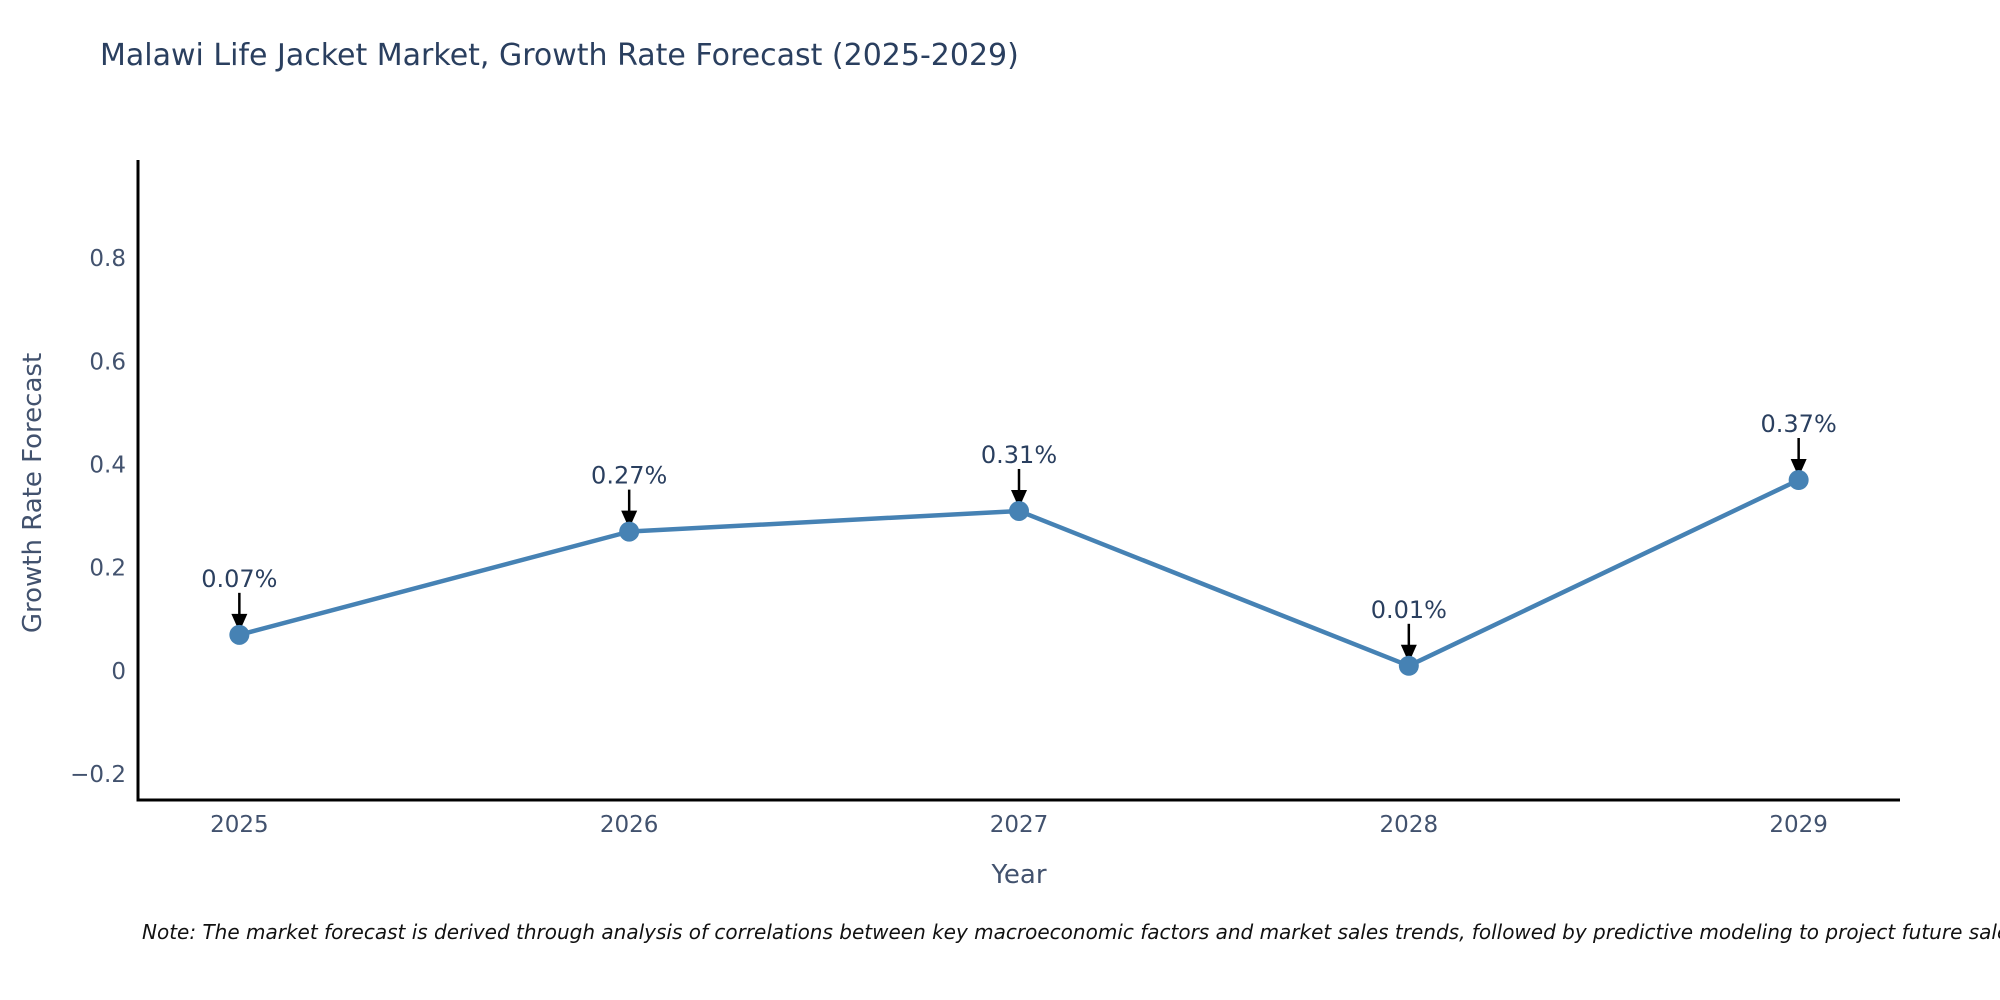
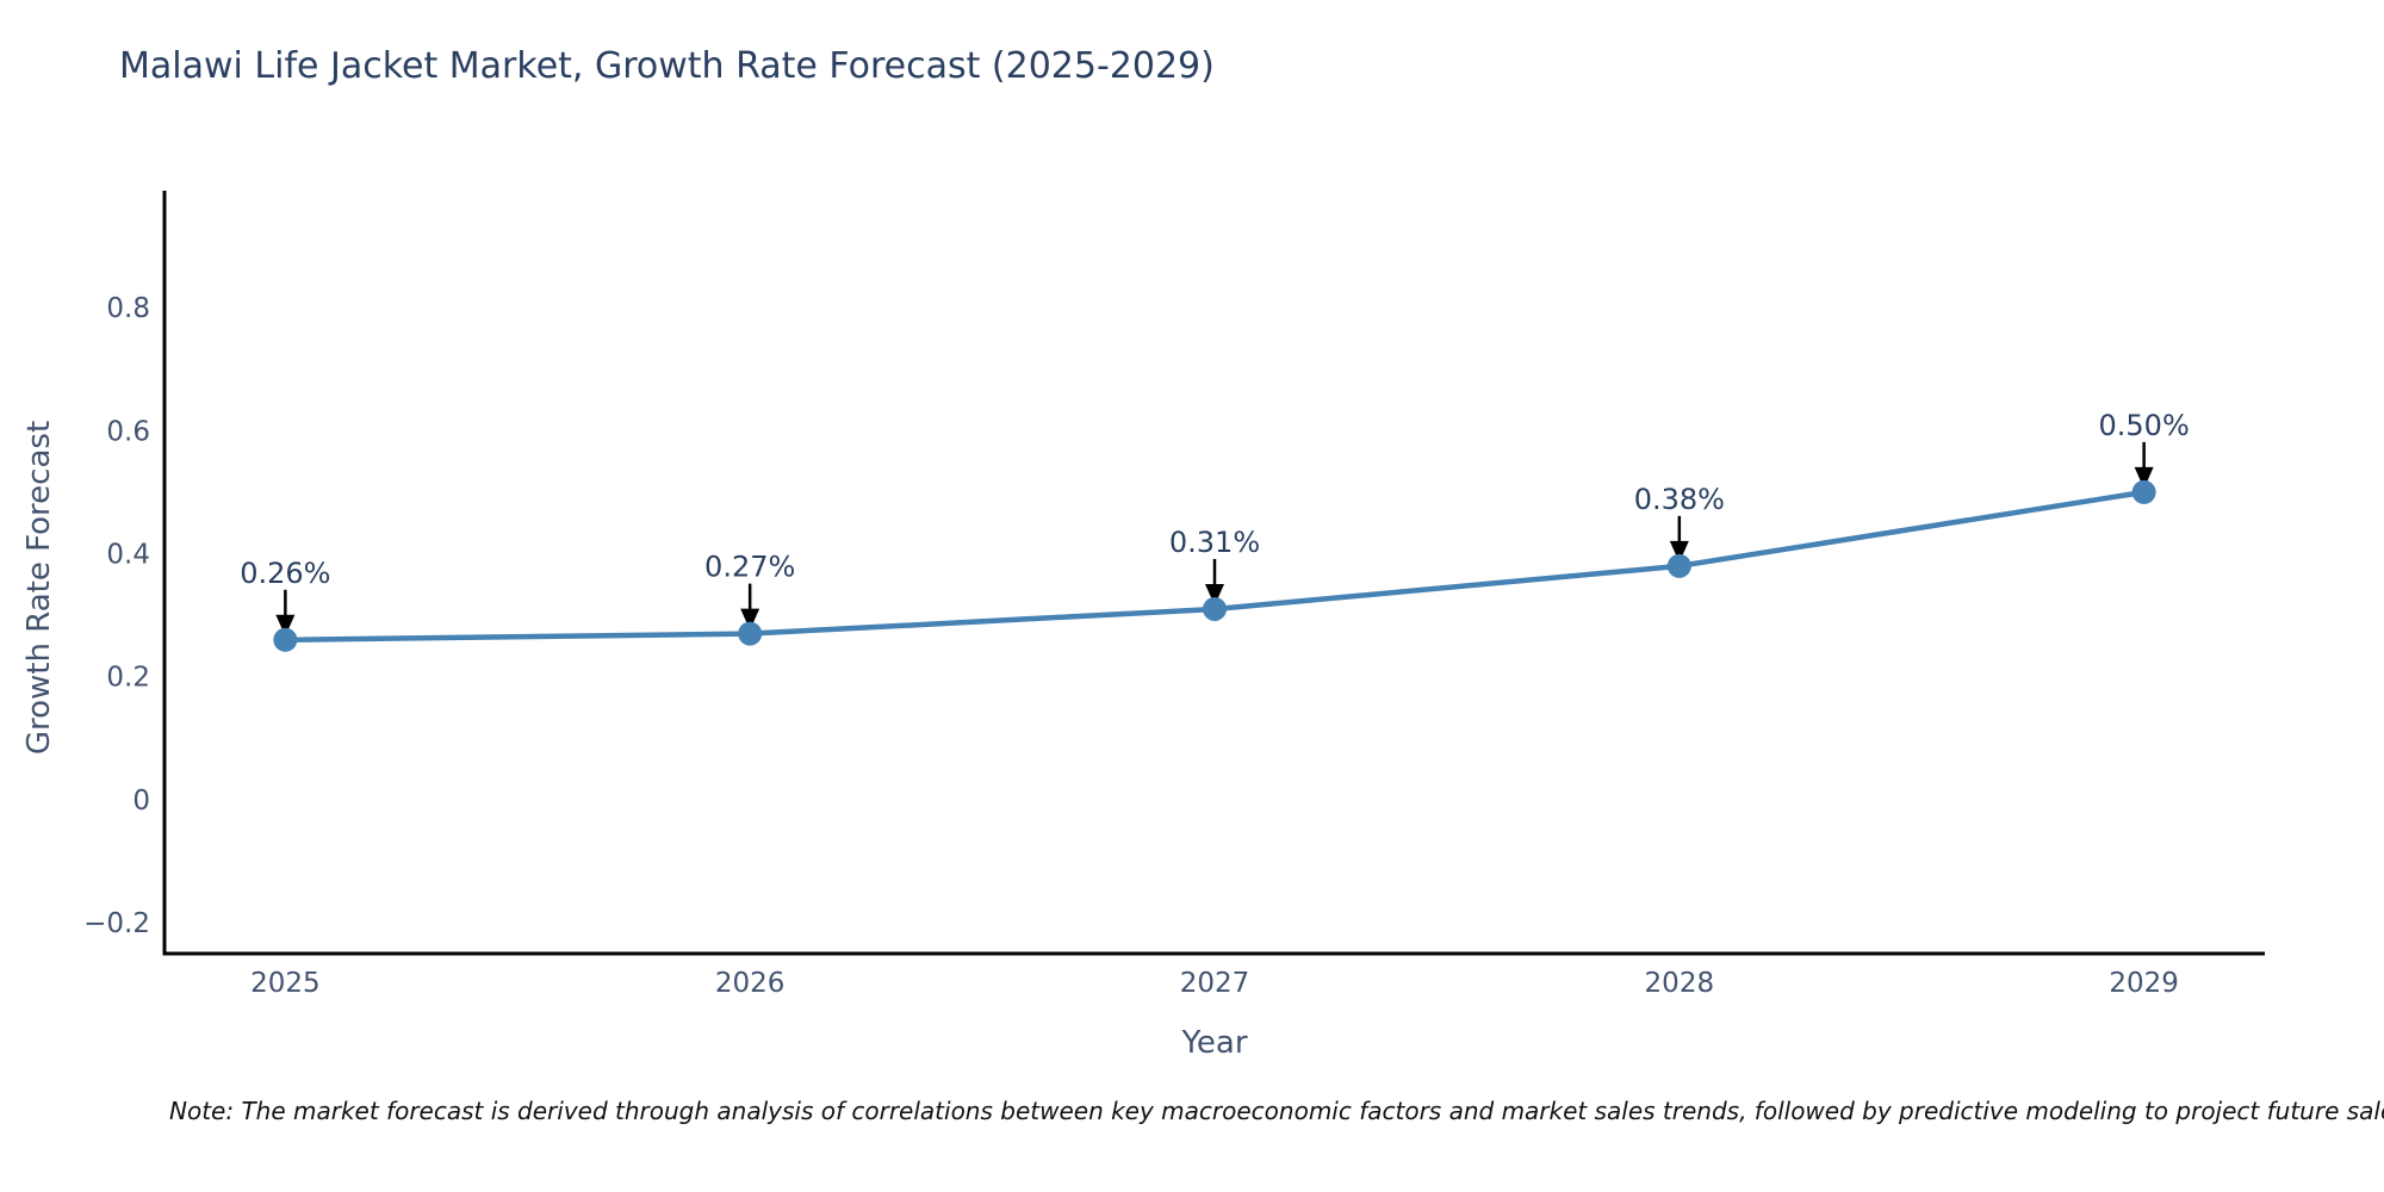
2025: 0.07% -> 0.26%
2028: 0.01% -> 0.38%
2029: 0.37% -> 0.50%
